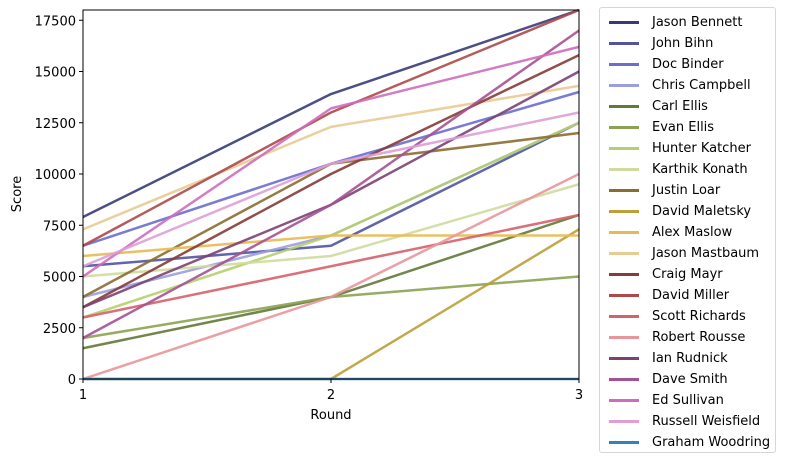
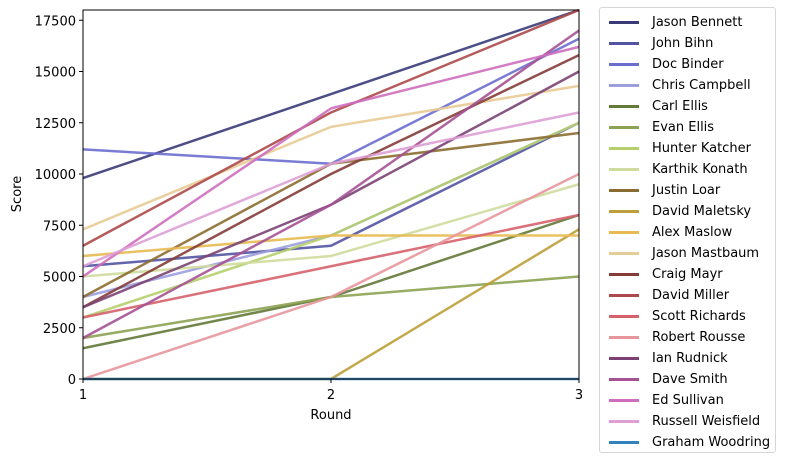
Jason Bennett/1: 7900 -> 9800
Doc Binder/1: 6500 -> 11200
Doc Binder/3: 14000 -> 16600
